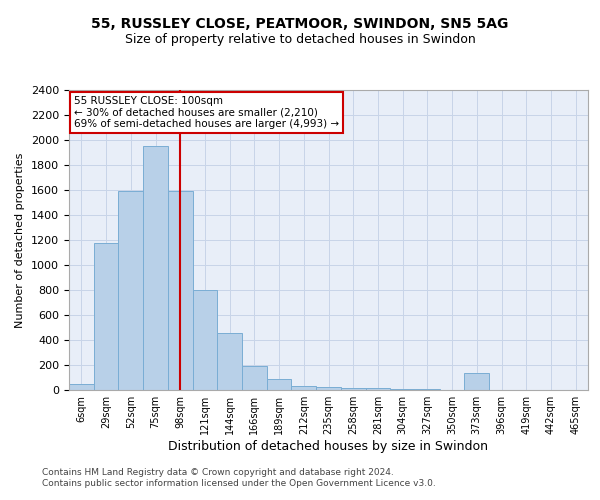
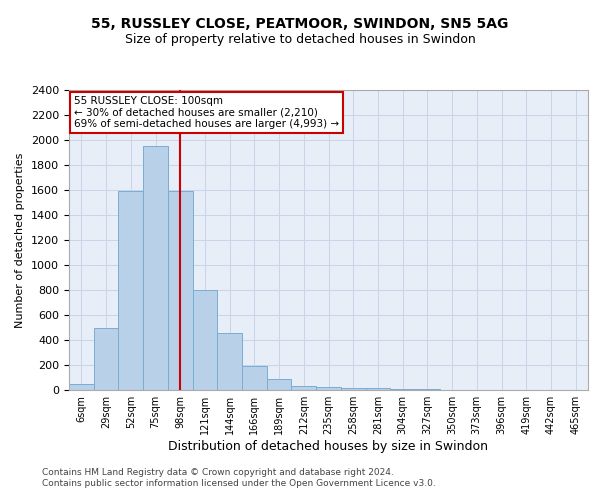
29sqm: 1180 -> 500
373sqm: 140 -> 0
